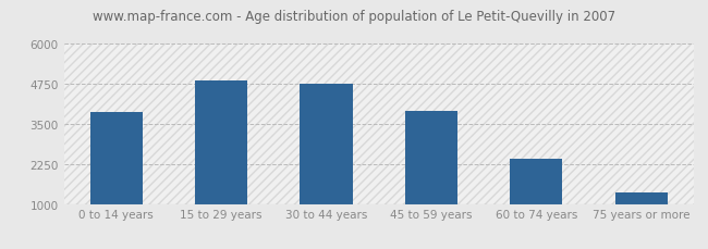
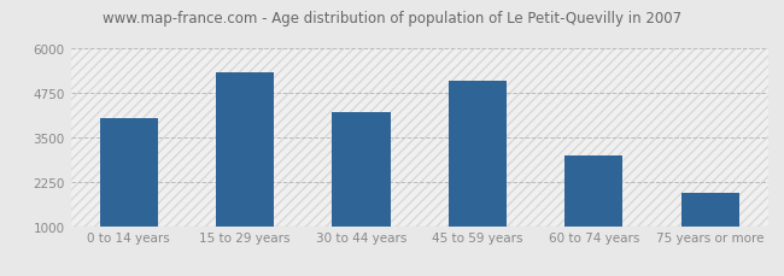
0 to 14 years: 3880 -> 4050
15 to 29 years: 4860 -> 5350
30 to 44 years: 4750 -> 4200
45 to 59 years: 3900 -> 5100
60 to 74 years: 2420 -> 3000
75 years or more: 1350 -> 1950
